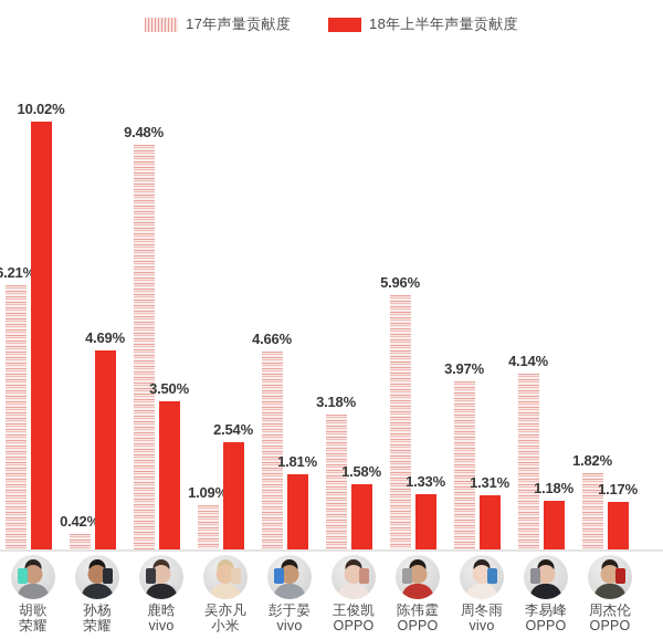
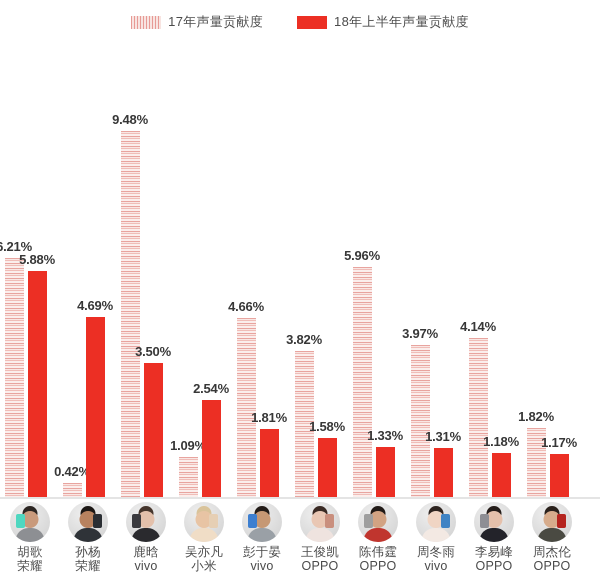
18年上半年声量贡献度/胡歌 荣耀: 10.02% -> 5.88%
17年声量贡献度/王俊凯 OPPO: 3.18% -> 3.82%
